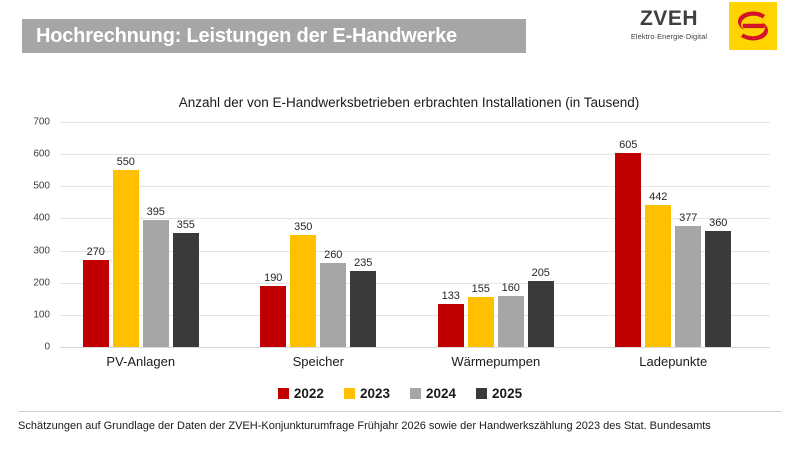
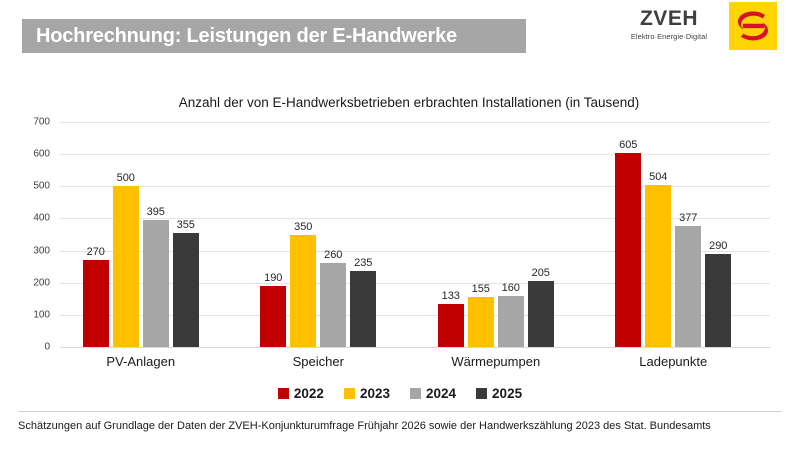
2023/PV-Anlagen: 550 -> 500
2023/Ladepunkte: 442 -> 504
2025/Ladepunkte: 360 -> 290
